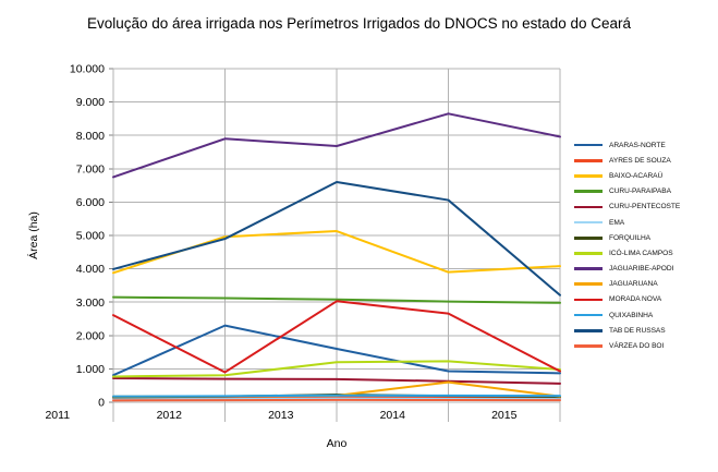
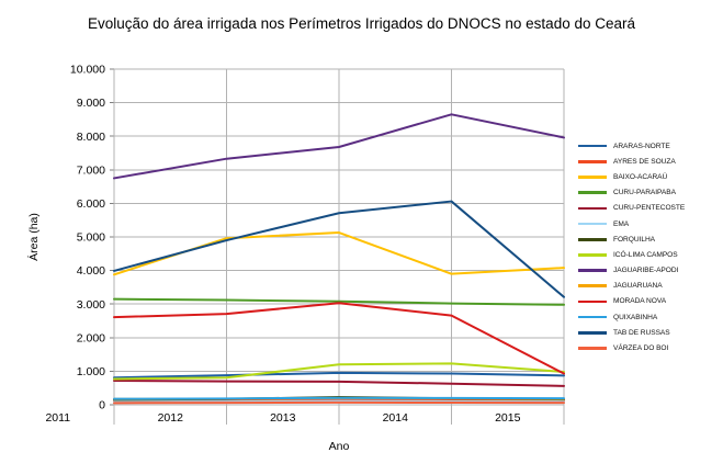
ARARAS-NORTE/2012: 2300 -> 900
JAGUARIBE-APODI/2012: 7900 -> 7300
MORADA NOVA/2012: 900 -> 2700
ARARAS-NORTE/2013: 1600 -> 1000
TAB DE RUSSAS/2013: 6600 -> 5700
JAGUARUANA/2014: 600 -> 200
